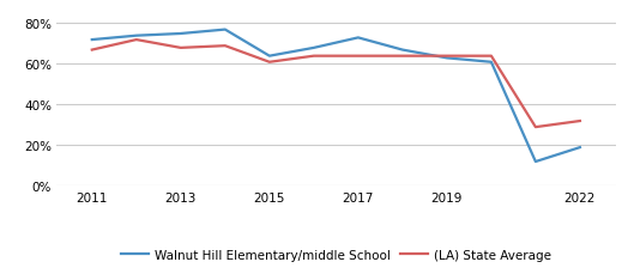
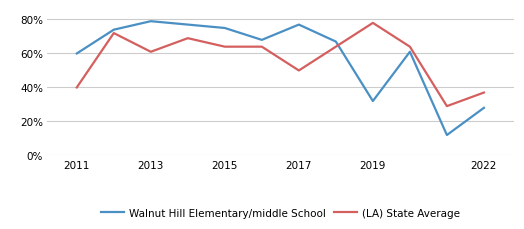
Walnut Hill Elementary/middle School/2011: 72% -> 60%
(LA) State Average/2011: 67% -> 40%
Walnut Hill Elementary/middle School/2013: 75% -> 79%
(LA) State Average/2013: 68% -> 61%
Walnut Hill Elementary/middle School/2015: 64% -> 75%
(LA) State Average/2015: 61% -> 64%
Walnut Hill Elementary/middle School/2017: 73% -> 77%
(LA) State Average/2017: 64% -> 50%
Walnut Hill Elementary/middle School/2019: 63% -> 32%
(LA) State Average/2019: 64% -> 78%
Walnut Hill Elementary/middle School/2022: 19% -> 28%
(LA) State Average/2022: 32% -> 37%
